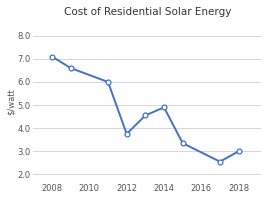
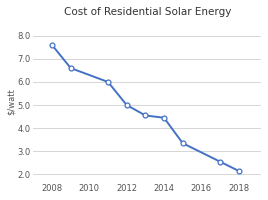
2008: 7.10 -> 7.60
2012: 3.75 -> 5.00
2014: 4.90 -> 4.45
2018: 3.00 -> 2.15
